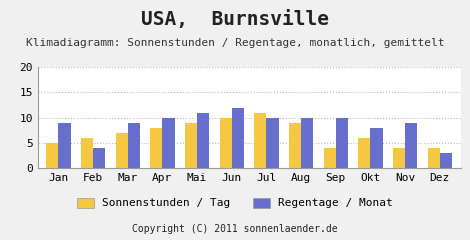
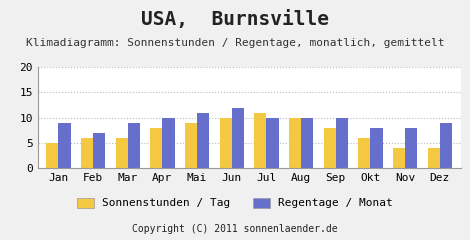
Regentage / Monat/Feb: 4 -> 7
Sonnenstunden / Tag/Mar: 7 -> 6
Sonnenstunden / Tag/Aug: 9 -> 10
Sonnenstunden / Tag/Sep: 4 -> 8
Regentage / Monat/Nov: 9 -> 8
Regentage / Monat/Dez: 3 -> 9
